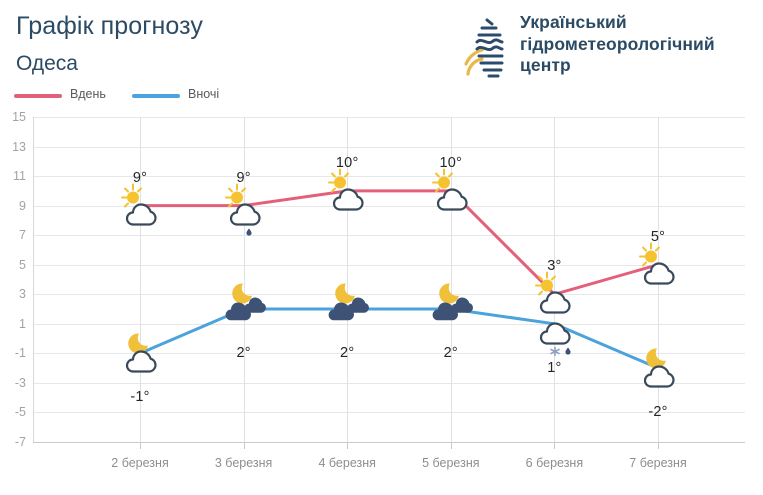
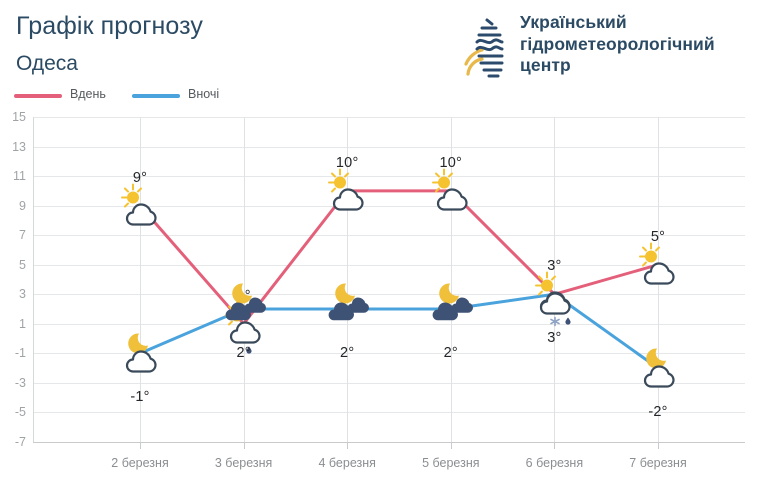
Вдень/3 березня: 9° -> 1°
Вночі/6 березня: 1° -> 3°
